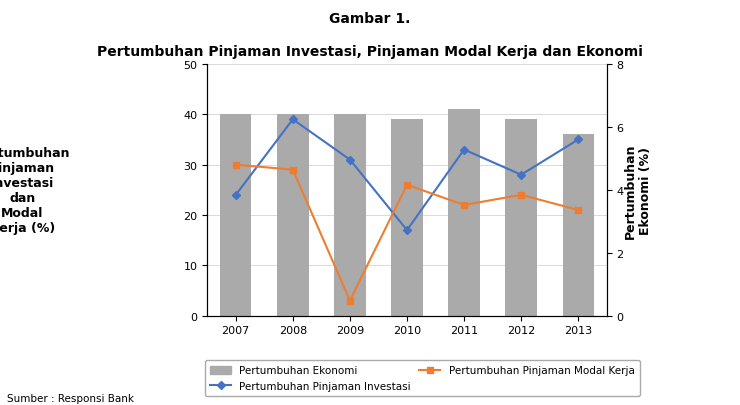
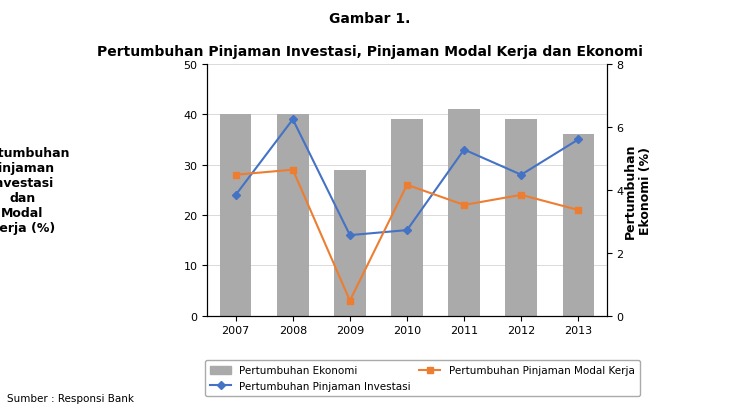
Pertumbuhan Pinjaman Modal Kerja/2007: 30 -> 28
Pertumbuhan Ekonomi/2009: 40 -> 29
Pertumbuhan Pinjaman Investasi/2009: 31 -> 16
